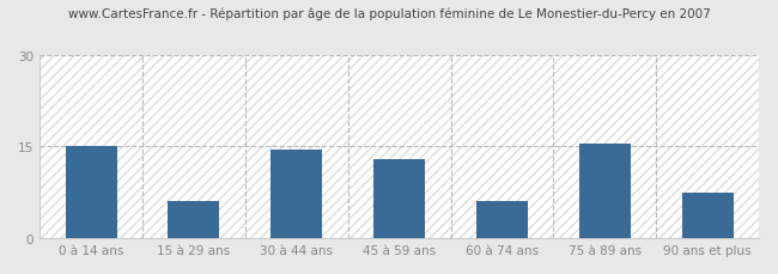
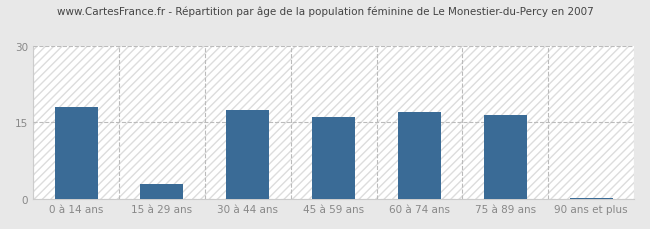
0 à 14 ans: 15.0 -> 18.0
15 à 29 ans: 6.0 -> 3.0
30 à 44 ans: 14.4 -> 17.5
45 à 59 ans: 13.0 -> 16.0
60 à 74 ans: 6.0 -> 17.0
75 à 89 ans: 15.4 -> 16.5
90 ans et plus: 7.4 -> 0.3
